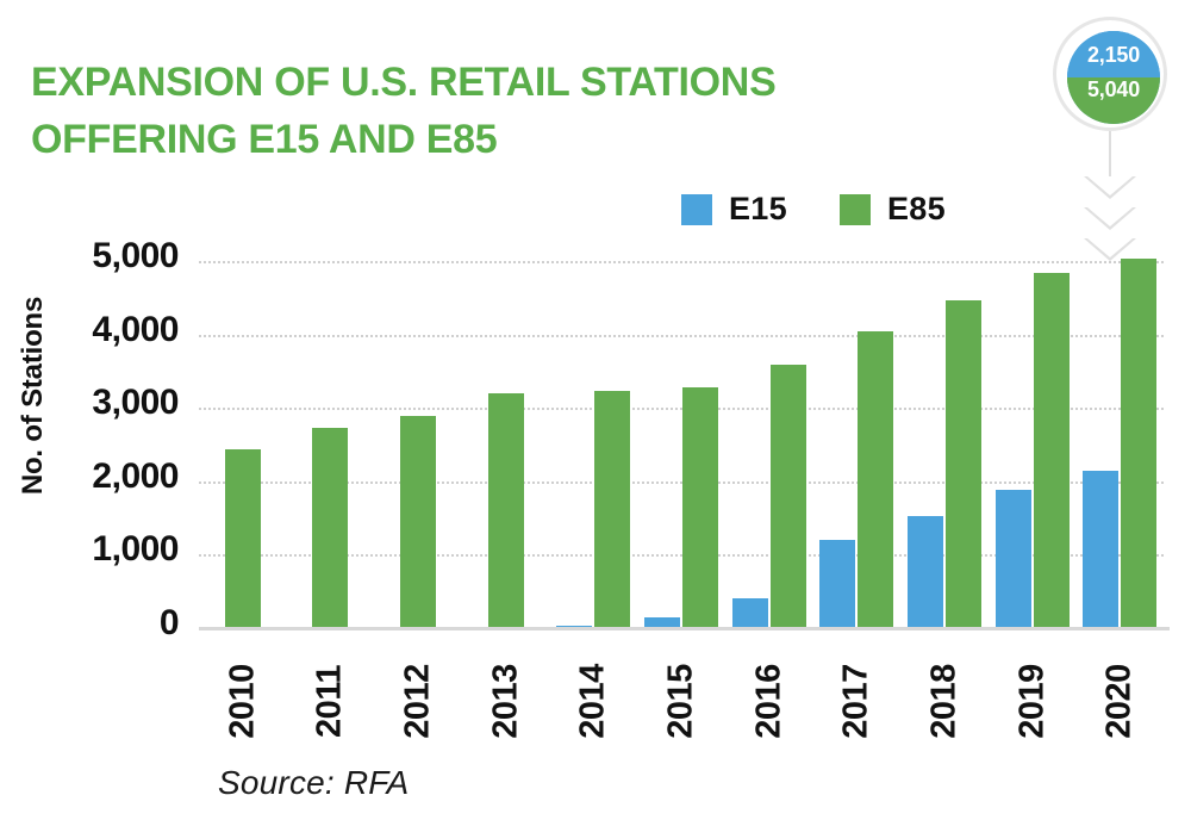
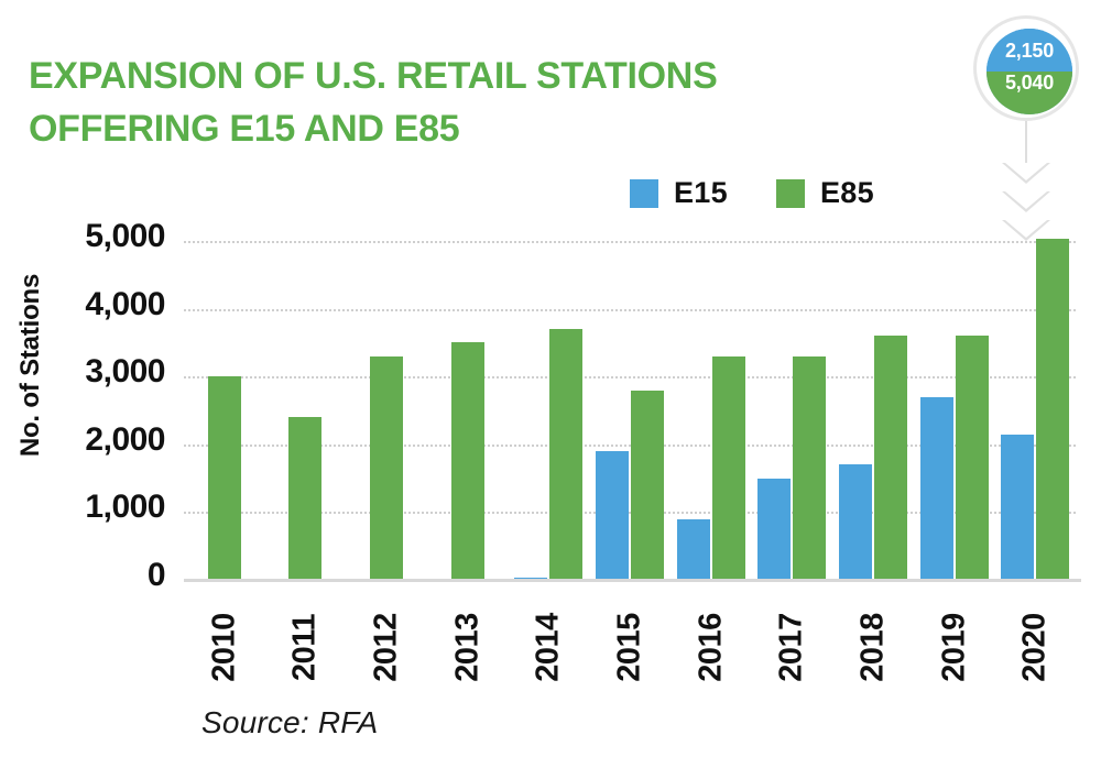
E85/2010: 2400 -> 3000
E85/2011: 2700 -> 2400
E85/2012: 2900 -> 3300
E85/2013: 3200 -> 3500
E85/2014: 3200 -> 3700
E15/2015: 200 -> 1900
E85/2015: 3300 -> 2800
E15/2016: 400 -> 900
E85/2016: 3600 -> 3300
E15/2017: 1200 -> 1500
E85/2017: 4000 -> 3300
E15/2018: 1500 -> 1700
E85/2018: 4500 -> 3600
E15/2019: 1900 -> 2700
E85/2019: 4800 -> 3600
